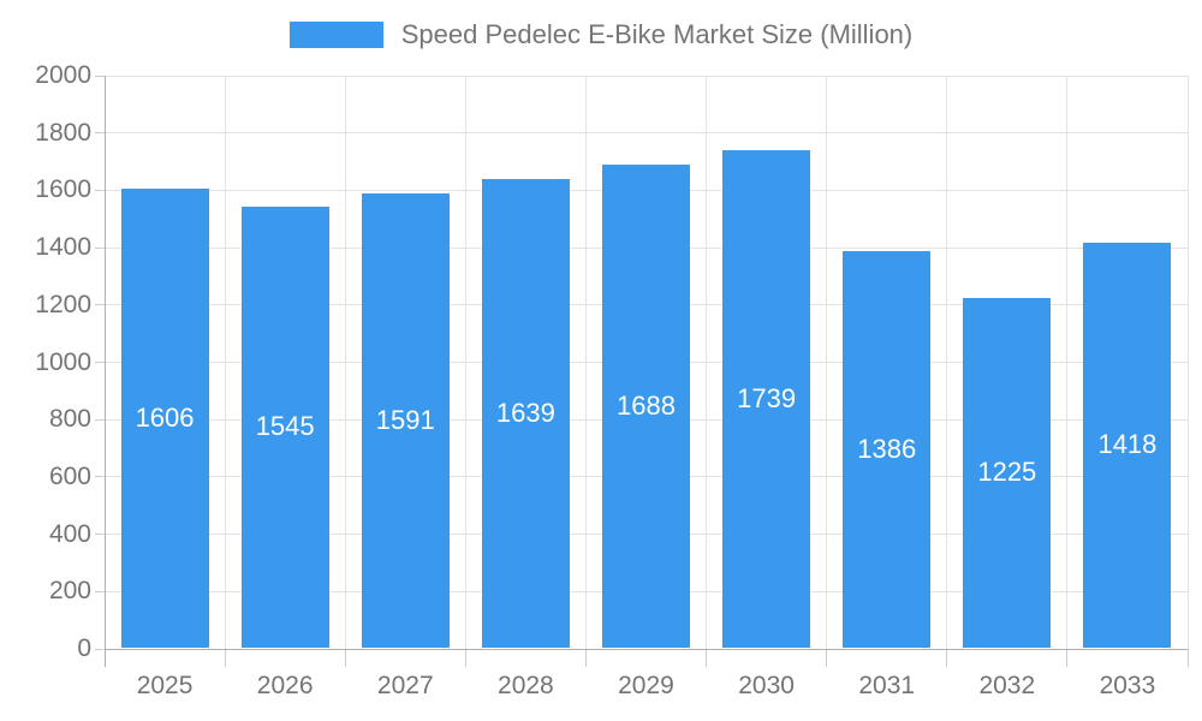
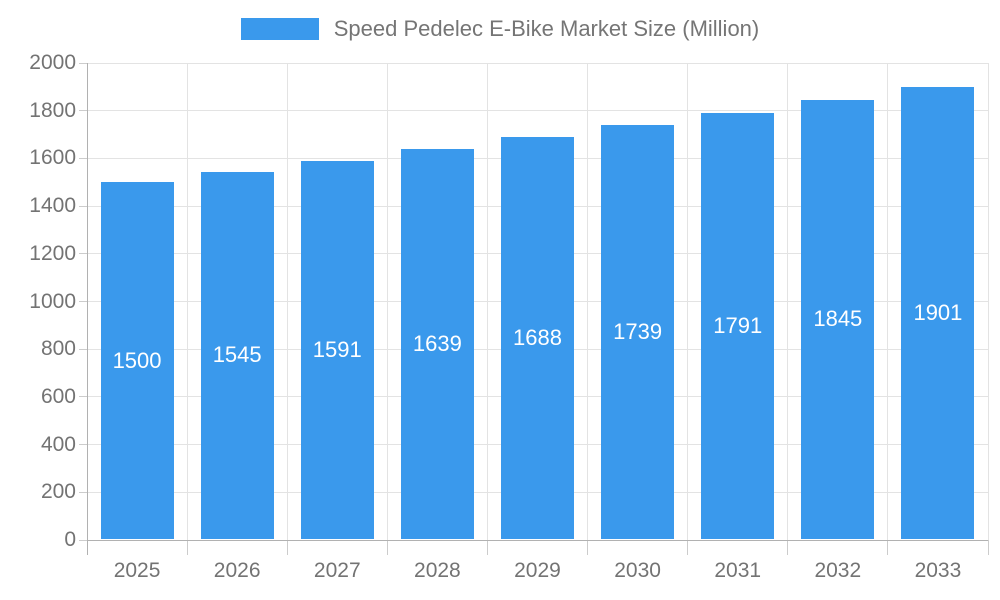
2025: 1606 -> 1500
2031: 1386 -> 1791
2032: 1225 -> 1845
2033: 1418 -> 1901
